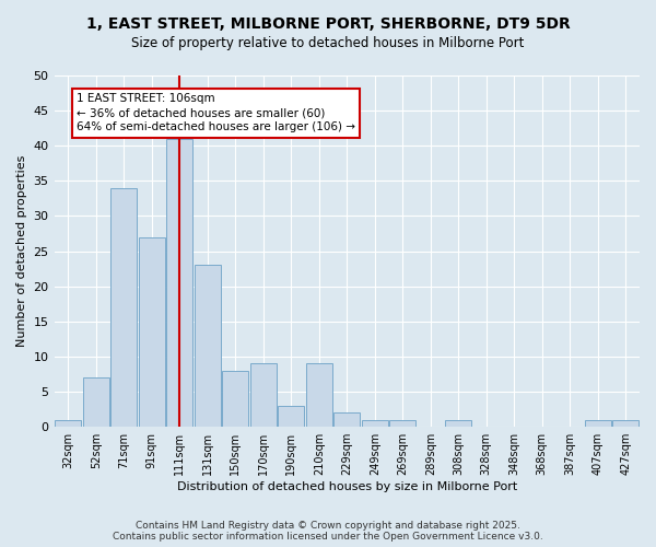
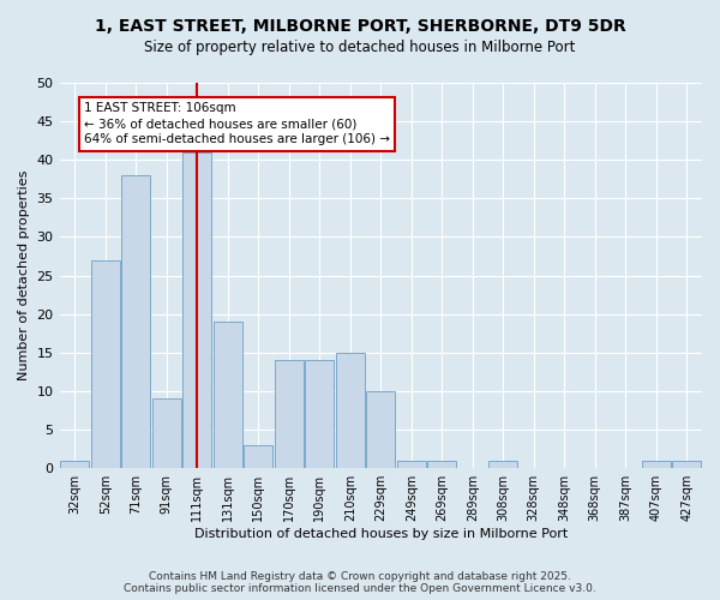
52sqm: 7 -> 27
71sqm: 34 -> 38
91sqm: 27 -> 9
131sqm: 23 -> 19
150sqm: 8 -> 3
170sqm: 9 -> 14
190sqm: 3 -> 14
210sqm: 9 -> 15
229sqm: 2 -> 10
